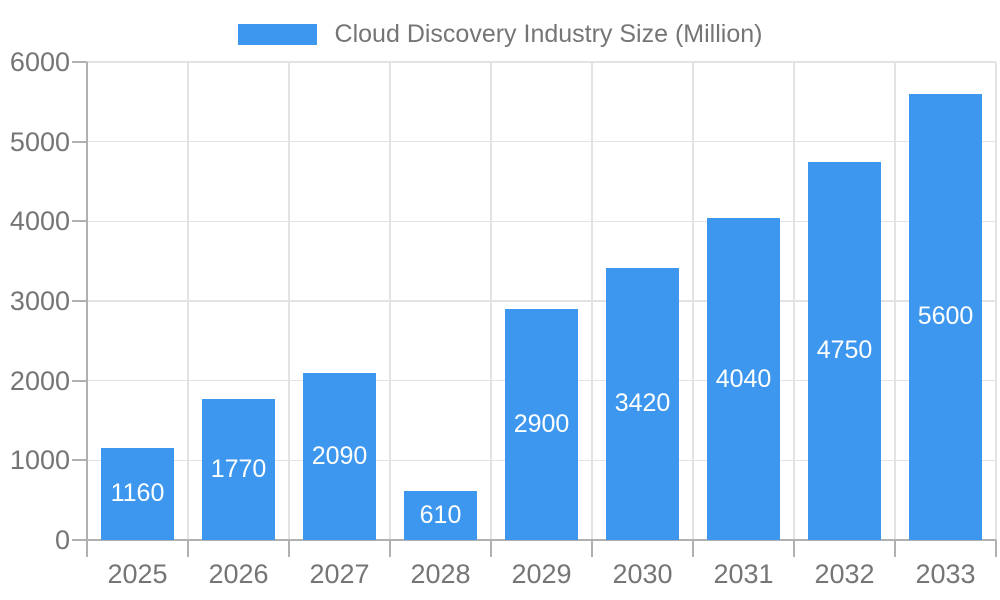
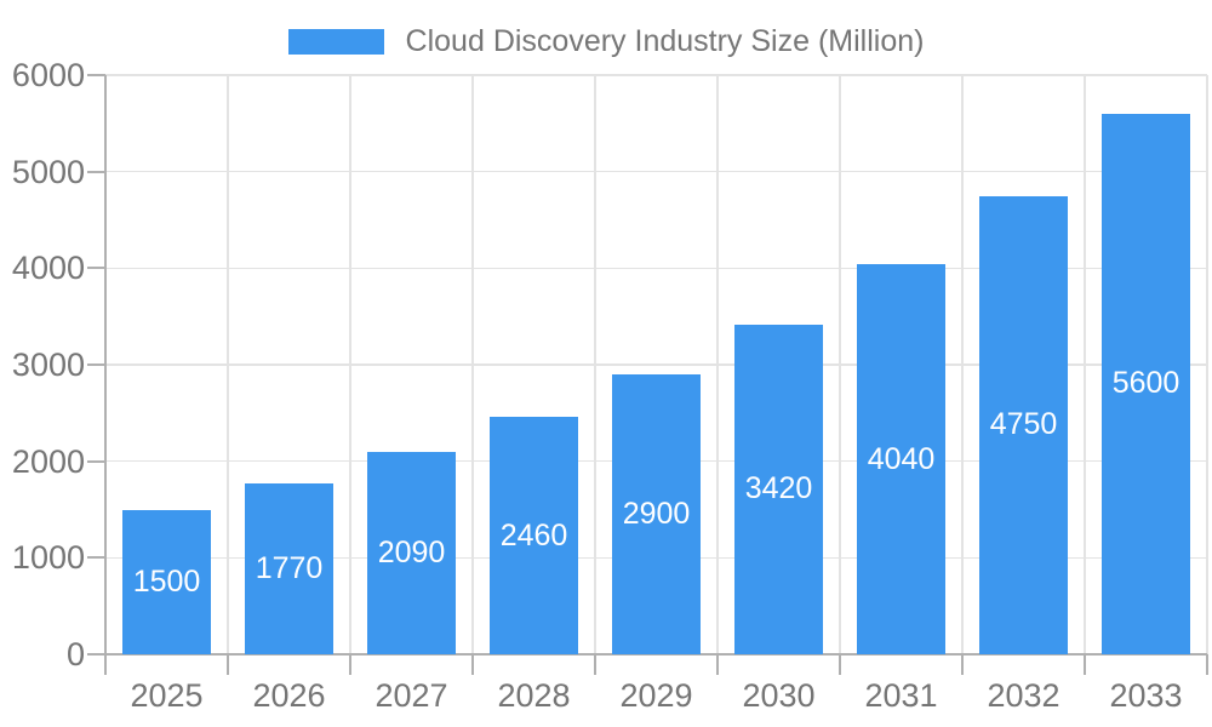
2025: 1160 -> 1500
2028: 610 -> 2460
